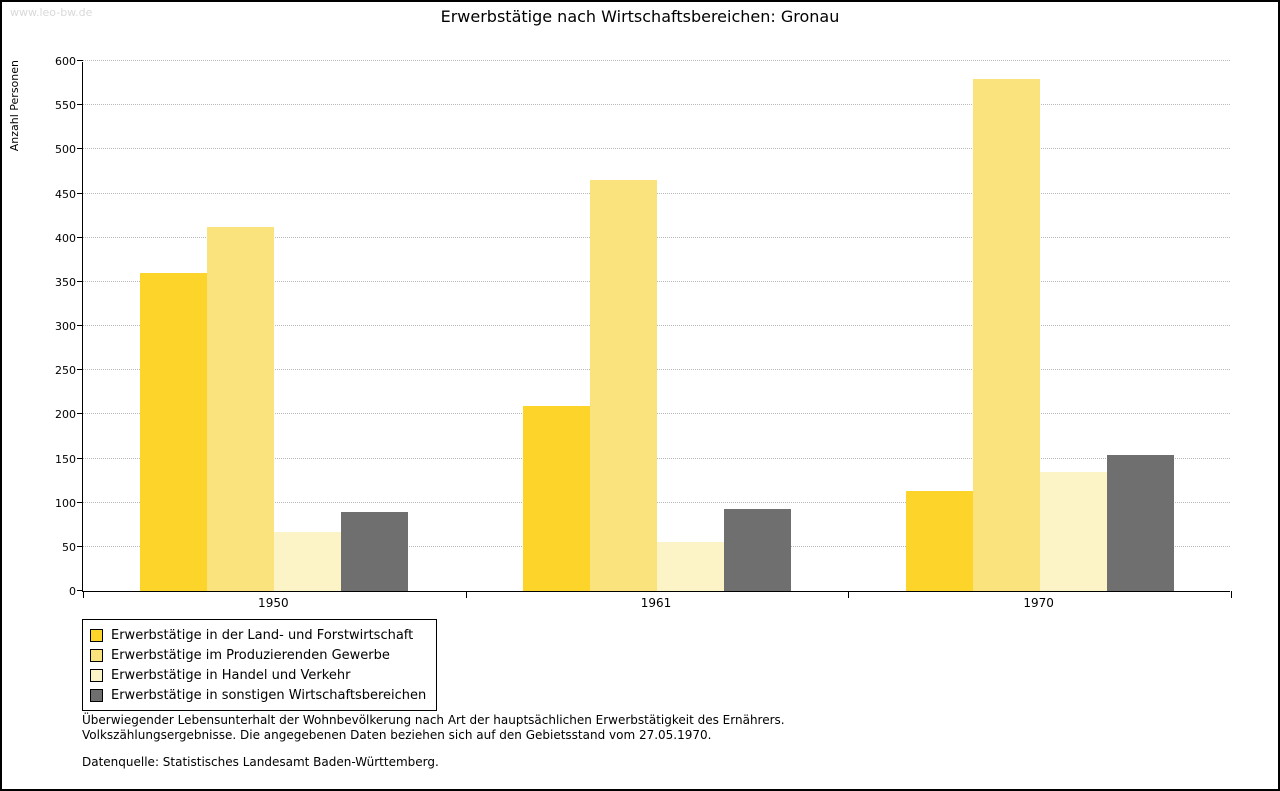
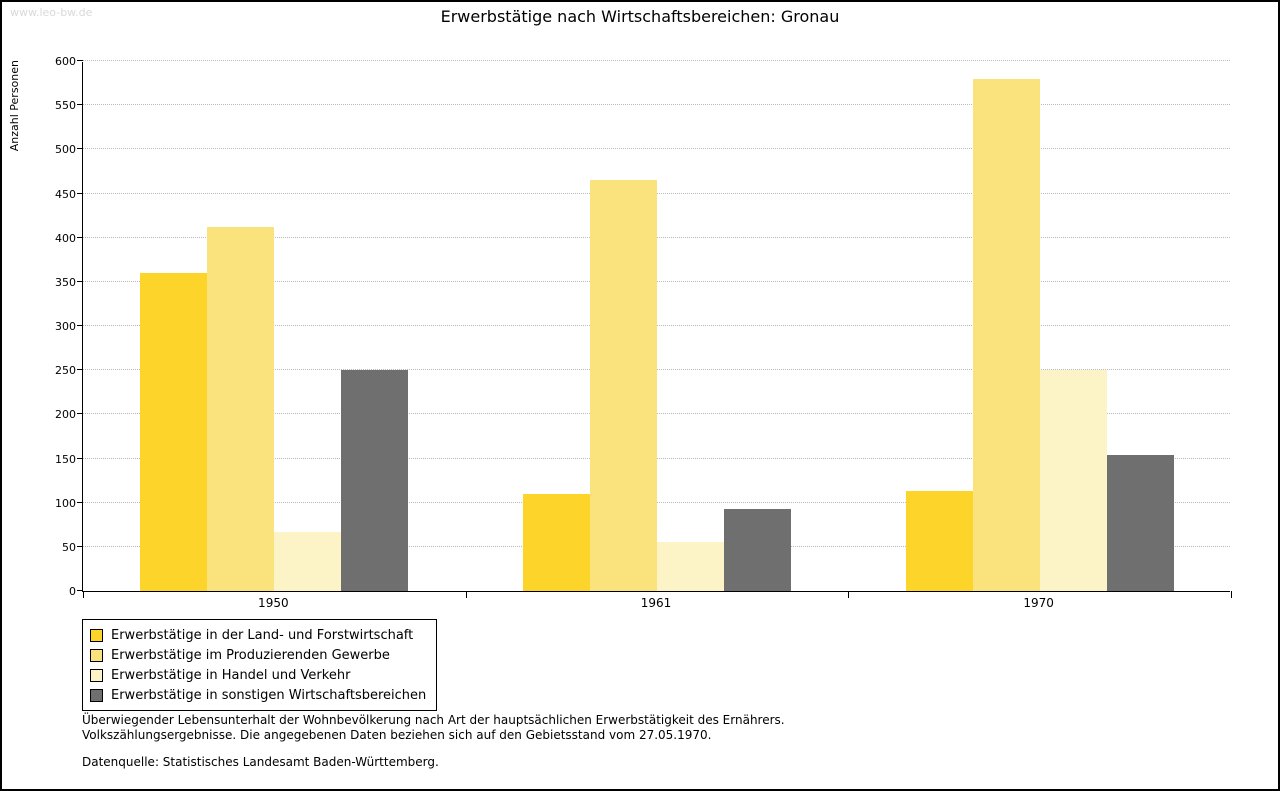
Erwerbstätige in sonstigen Wirtschaftsbereichen/1950: 90 -> 250
Erwerbstätige in der Land- und Forstwirtschaft/1961: 210 -> 110
Erwerbstätige in Handel und Verkehr/1970: 140 -> 250
